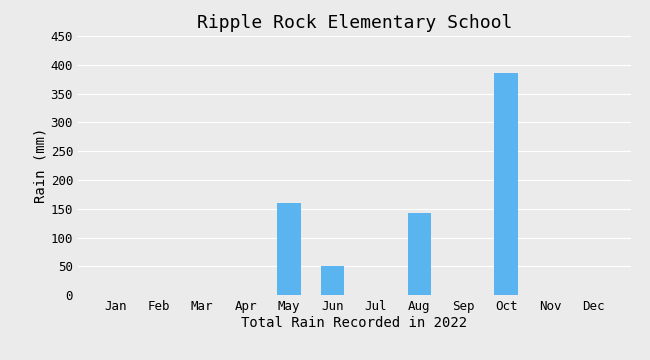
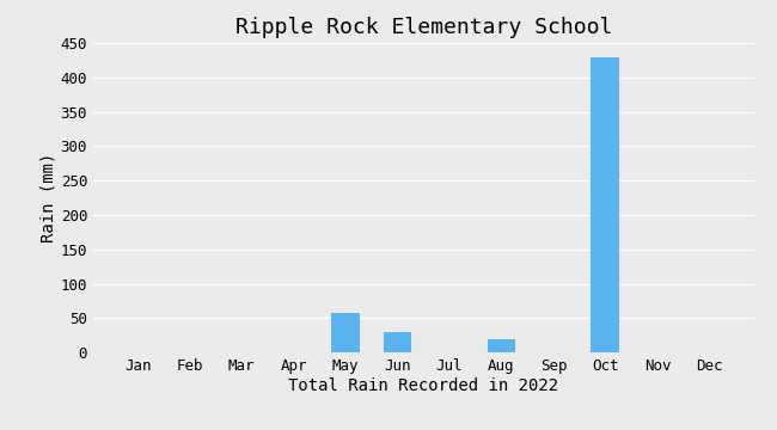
May: 160 -> 58
Jun: 50 -> 30
Aug: 142 -> 20
Oct: 386 -> 430
